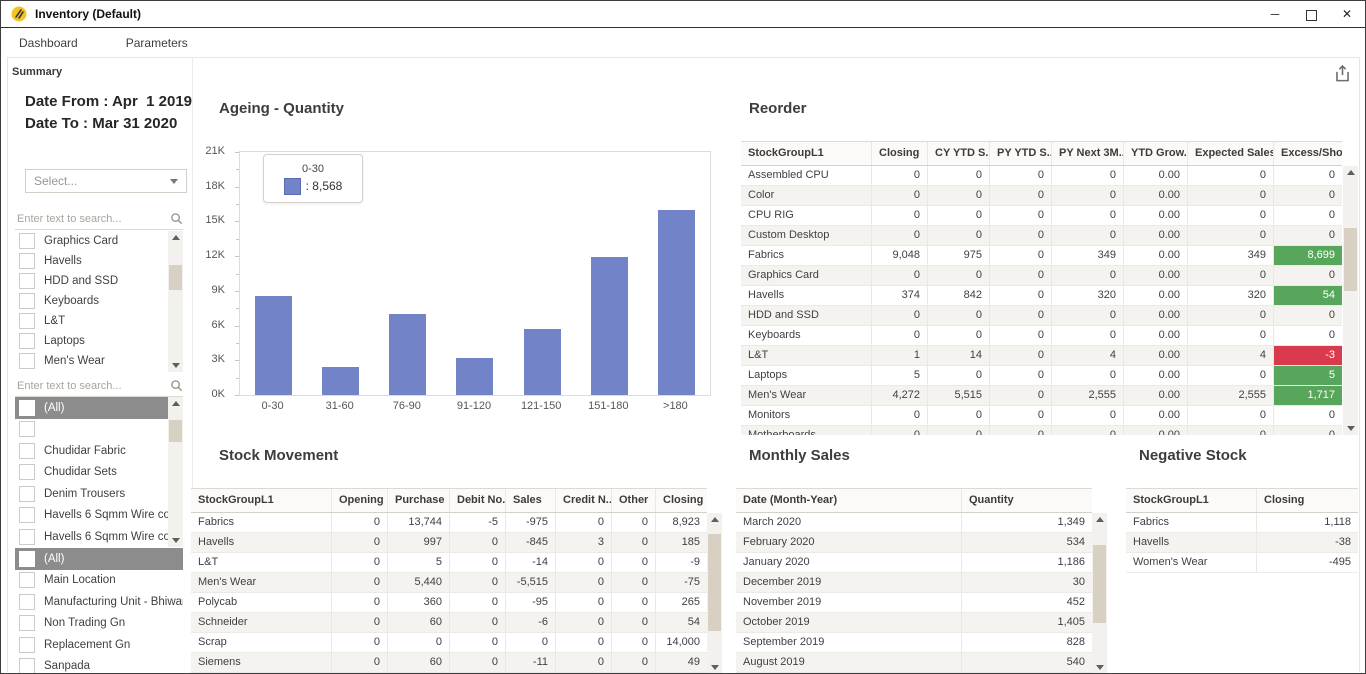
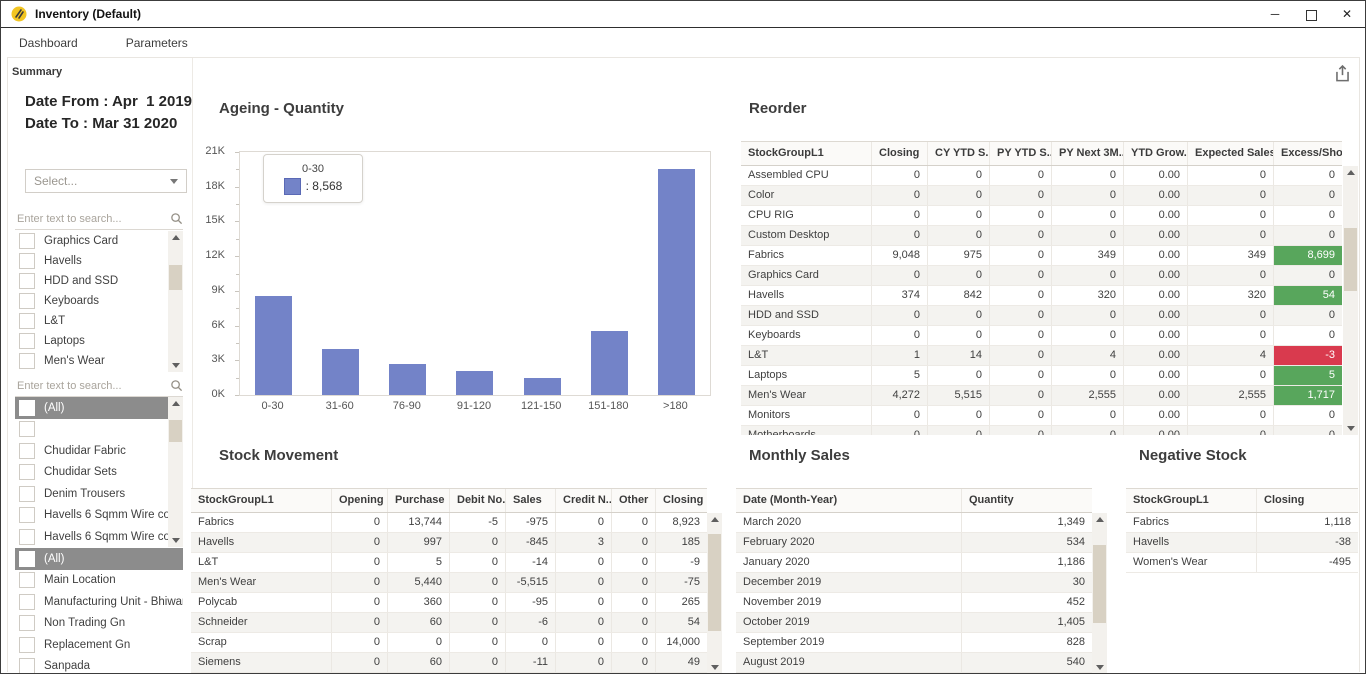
31-60: 2.4K -> 4.0K
76-90: 7.0K -> 2.7K
91-120: 3.2K -> 2.1K
121-150: 5.7K -> 1.4K
151-180: 11.9K -> 5.5K
>180: 16.0K -> 19.5K
